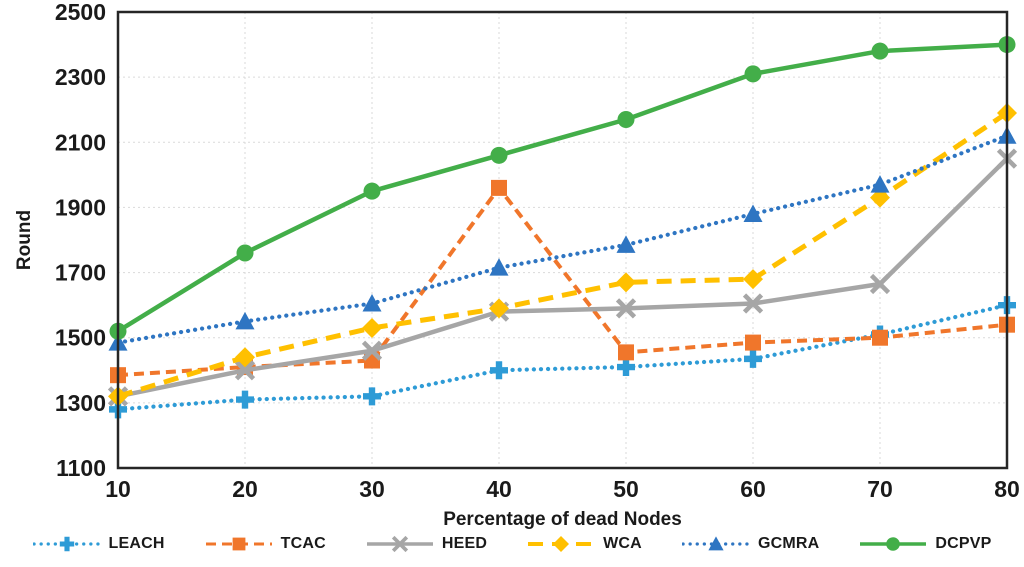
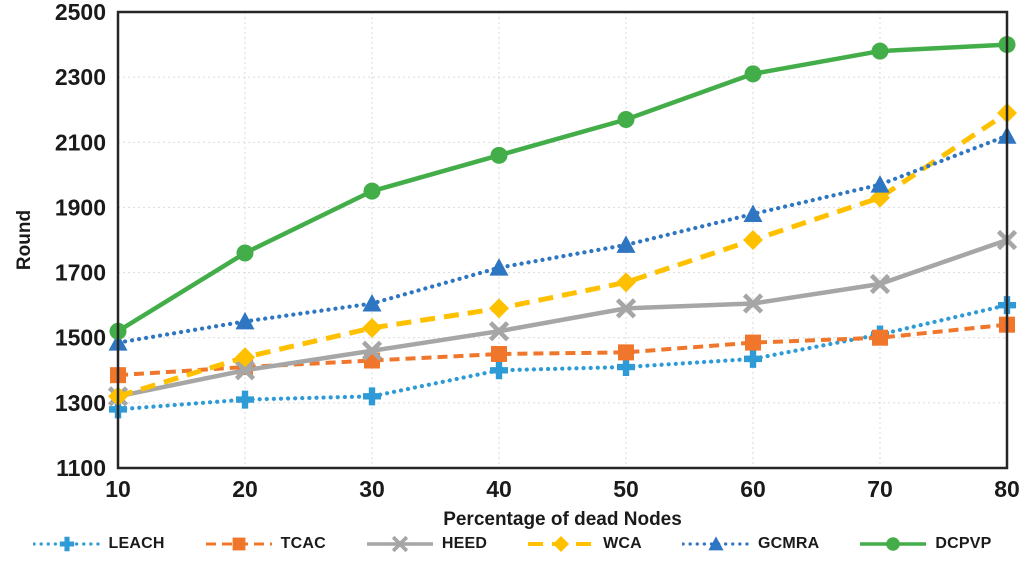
TCAC/40: 1960 -> 1450
HEED/40: 1580 -> 1520
WCA/60: 1680 -> 1800
HEED/80: 2050 -> 1800
